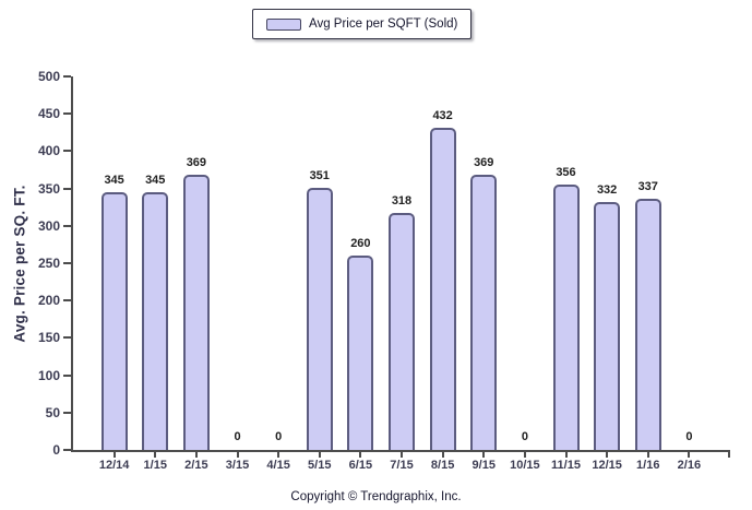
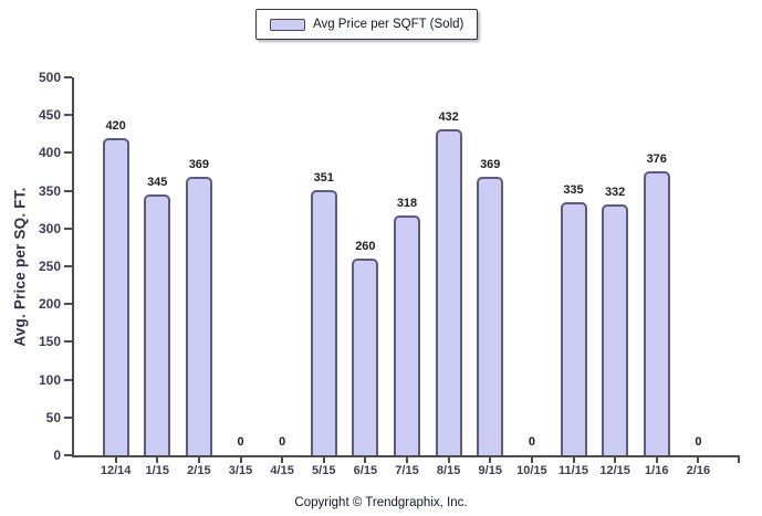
12/14: 345 -> 420
11/15: 356 -> 335
1/16: 337 -> 376
